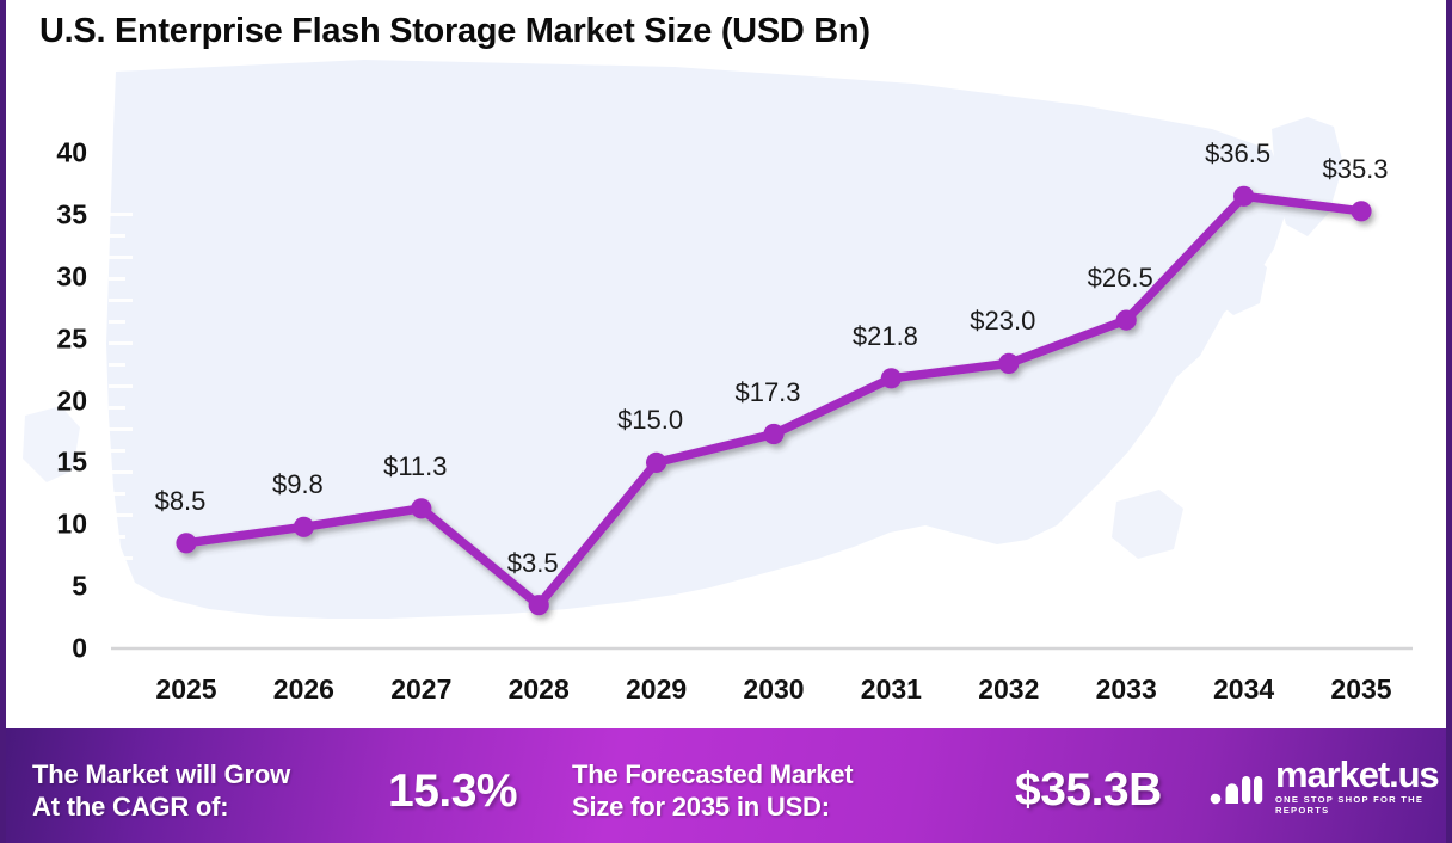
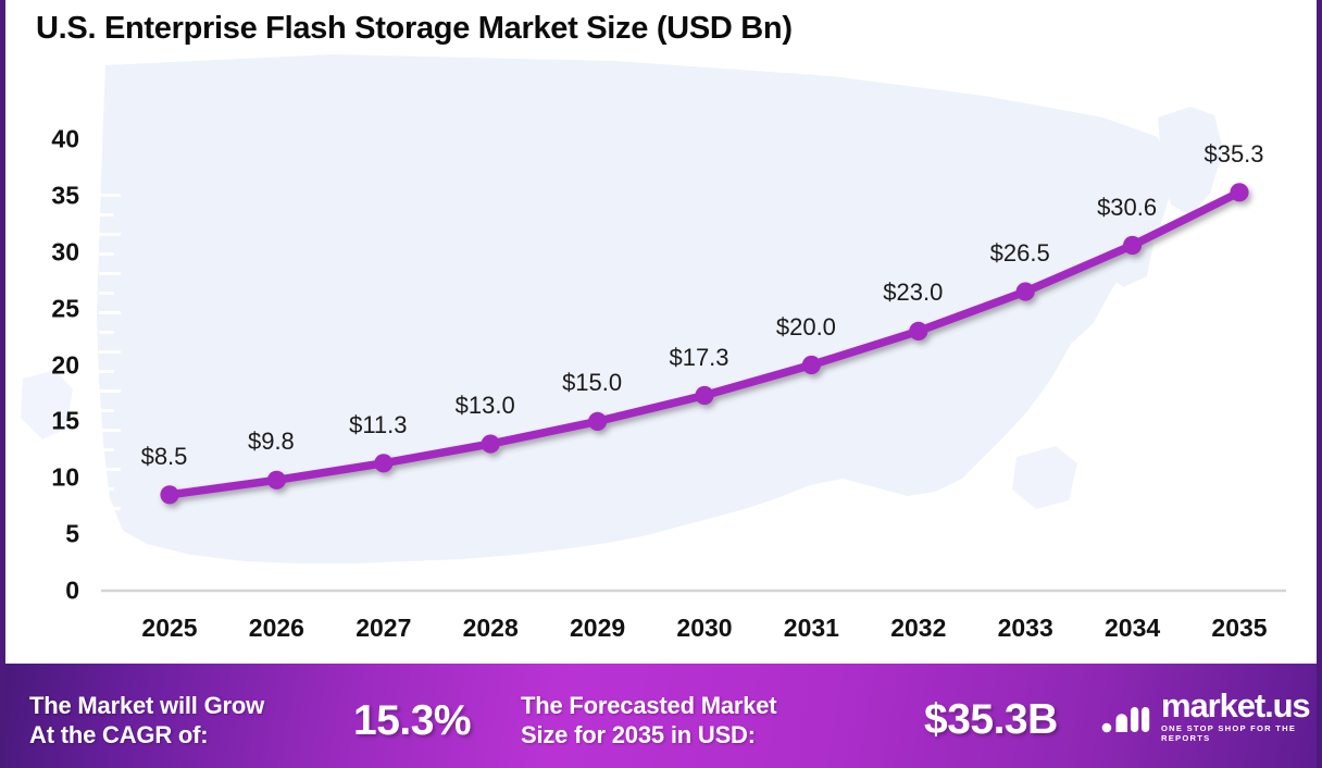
2028: $3.5 -> $13.0
2031: $21.8 -> $20.0
2034: $36.5 -> $30.6
